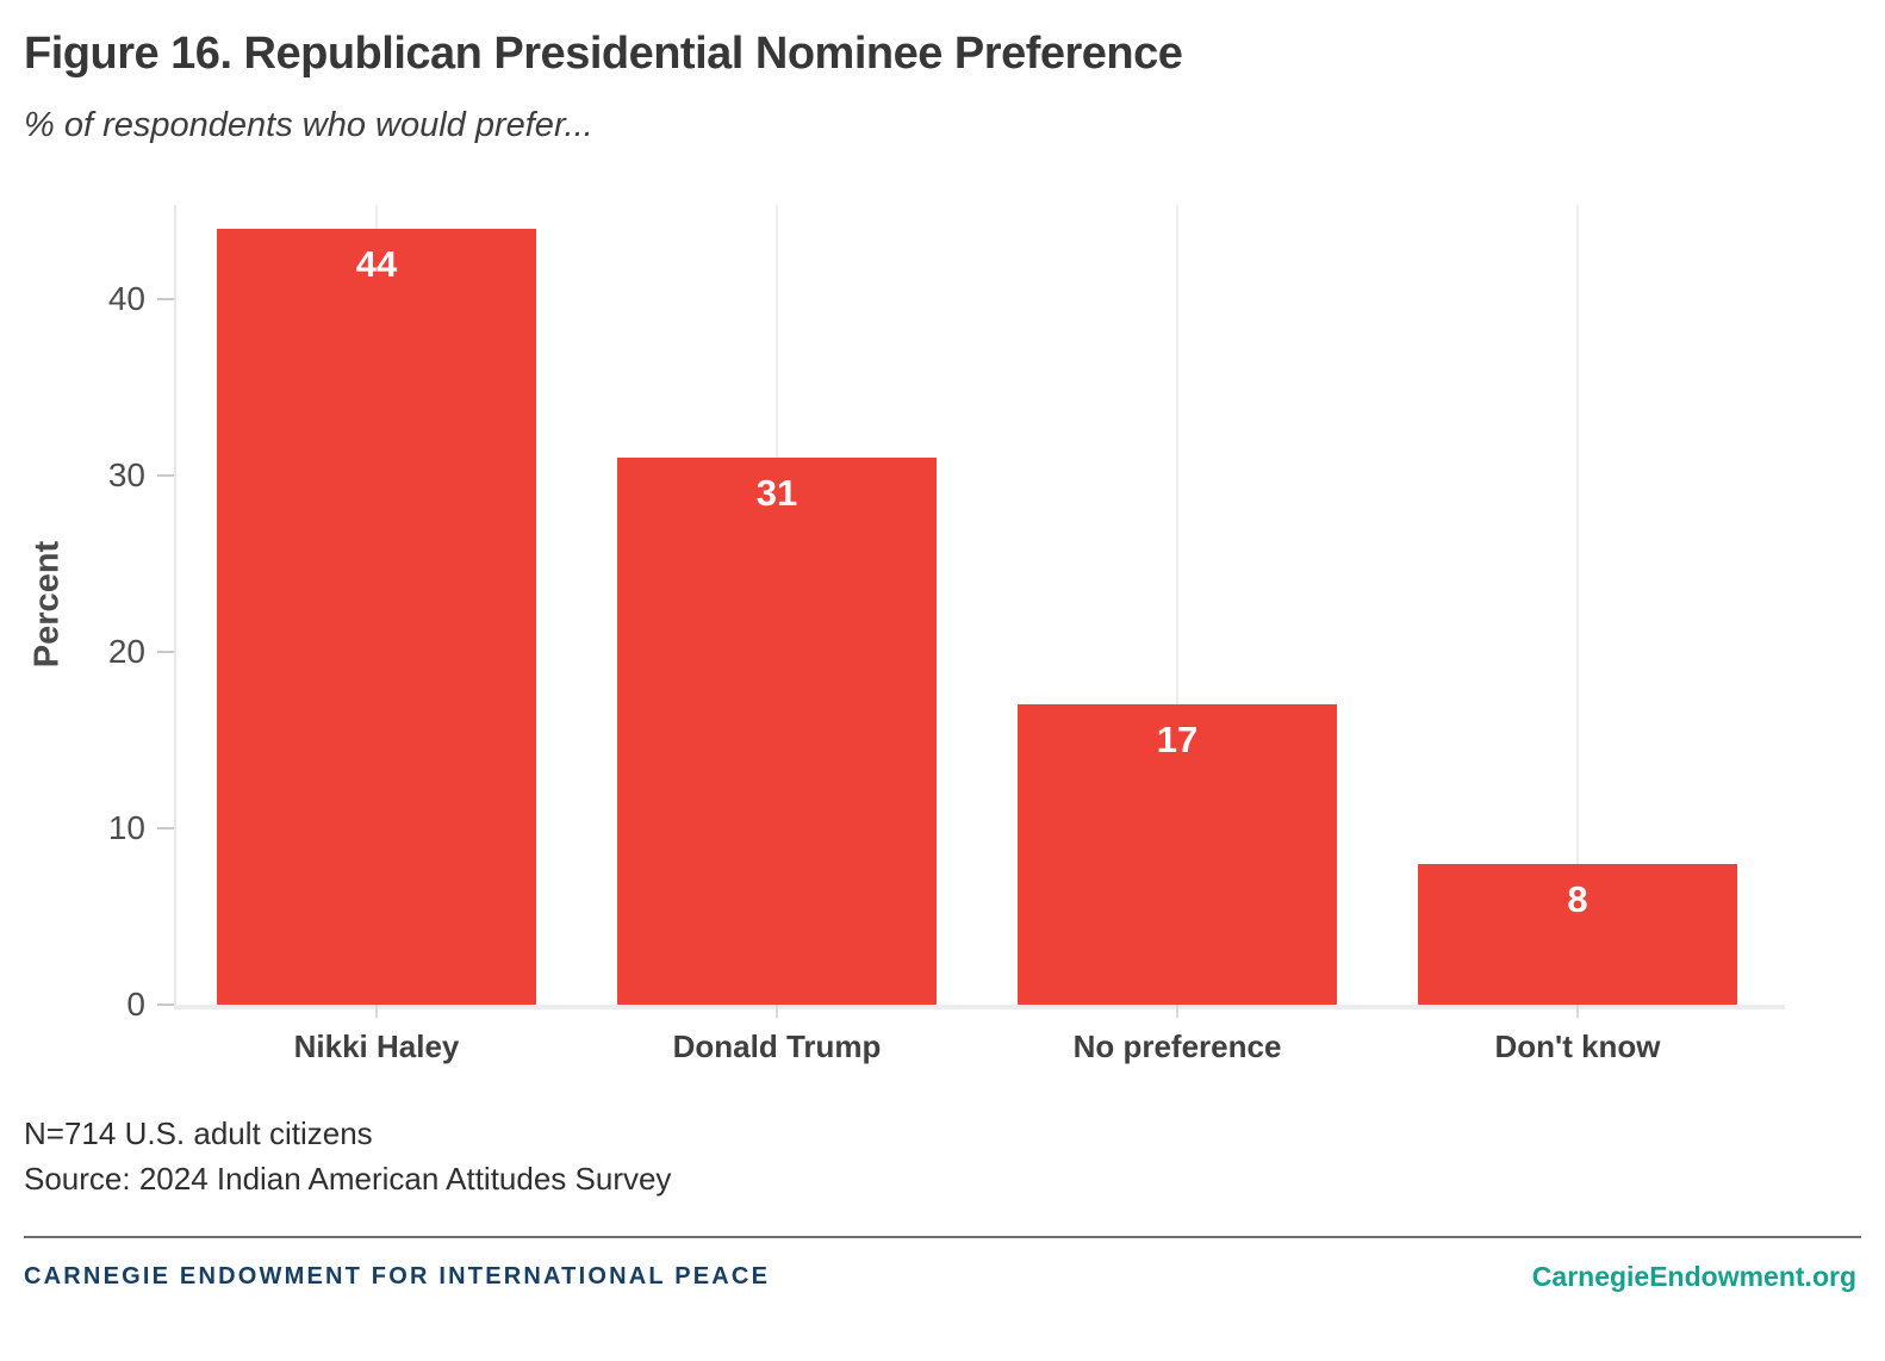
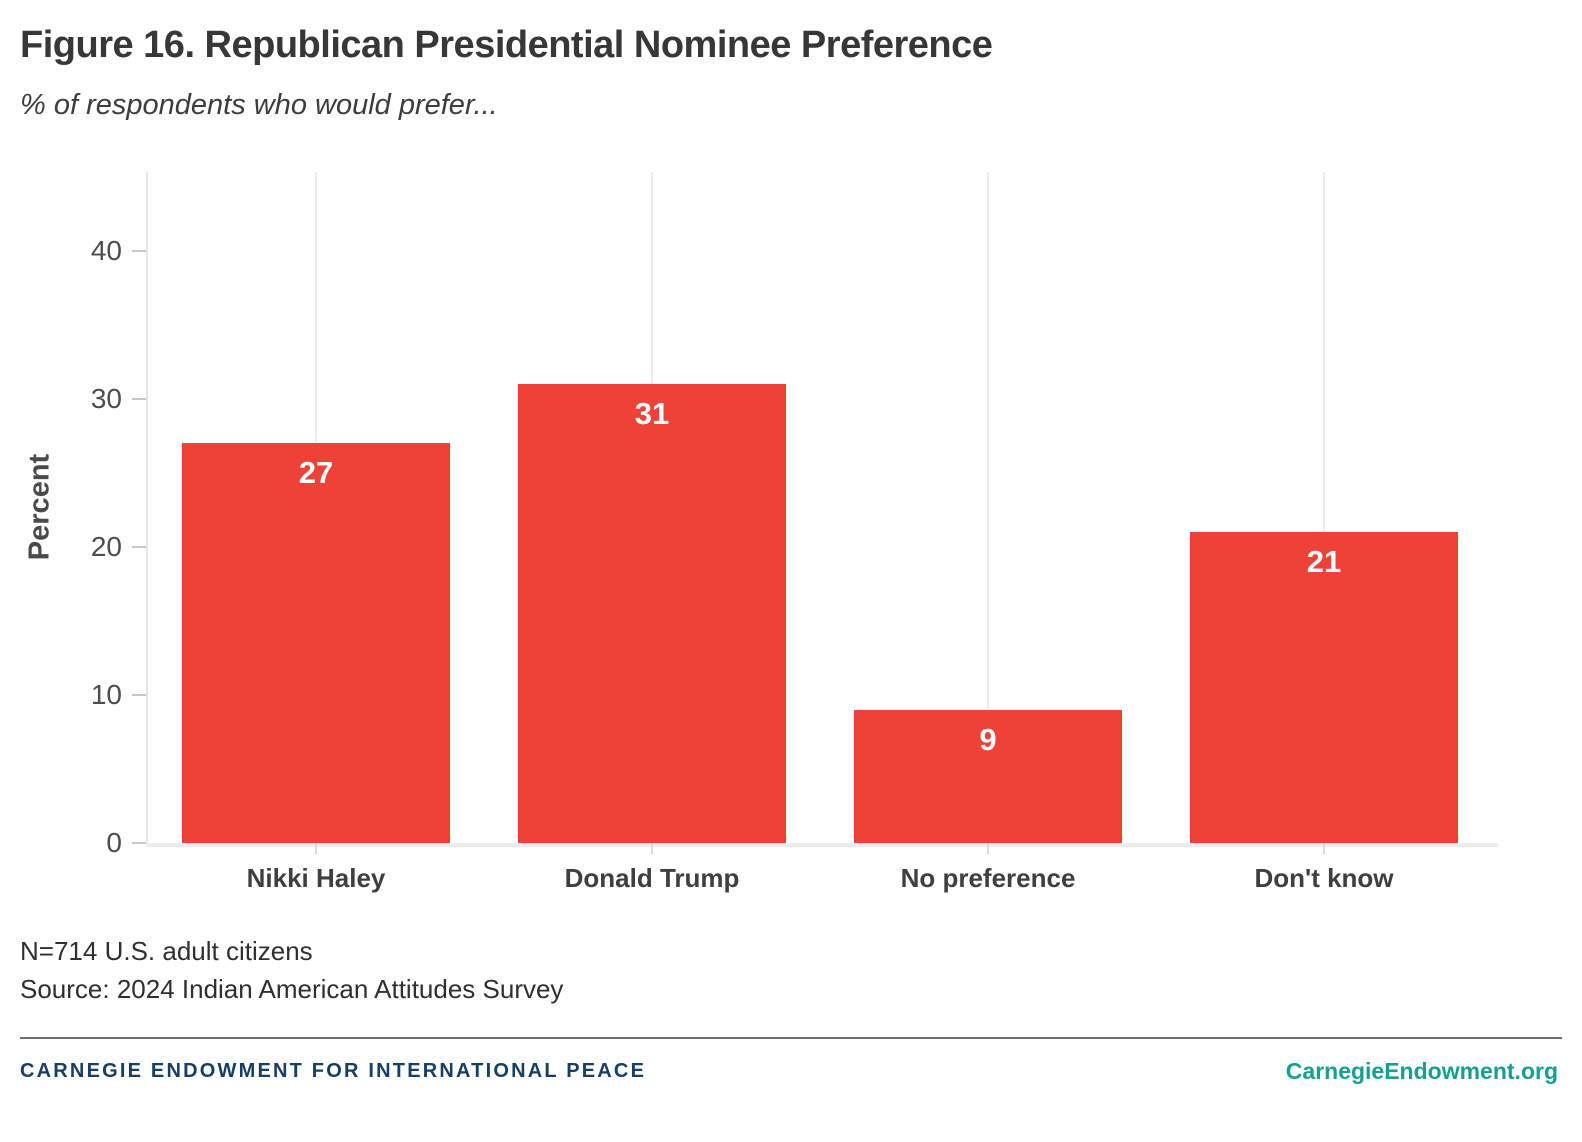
Nikki Haley: 44 -> 27
No preference: 17 -> 9
Don't know: 8 -> 21
